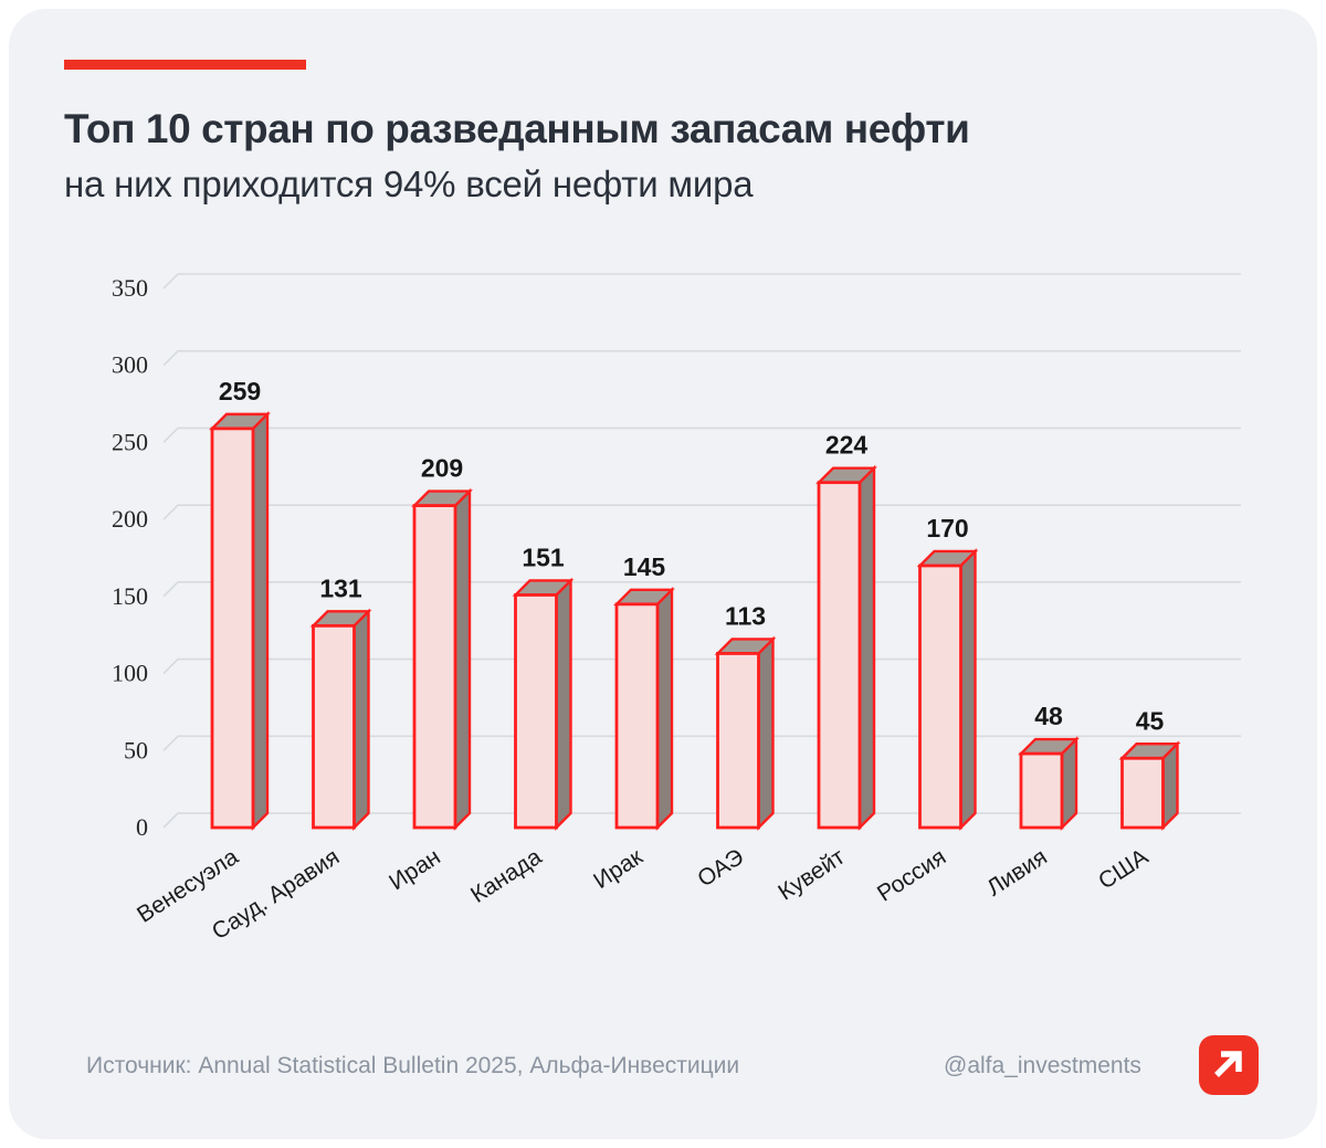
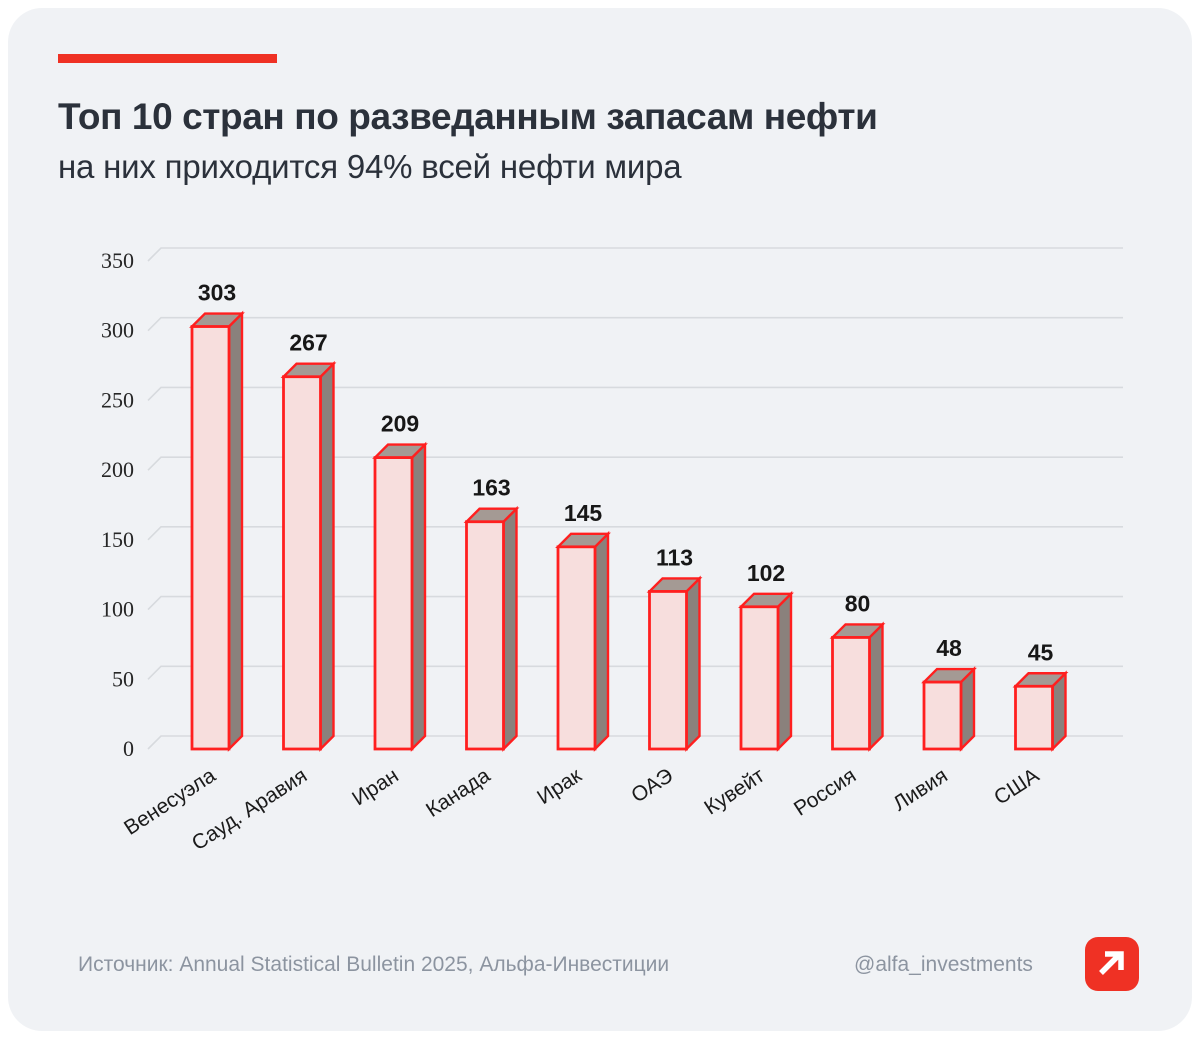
Венесуэла: 259 -> 303
Сауд. Аравия: 131 -> 267
Канада: 151 -> 163
Кувейт: 224 -> 102
Россия: 170 -> 80
